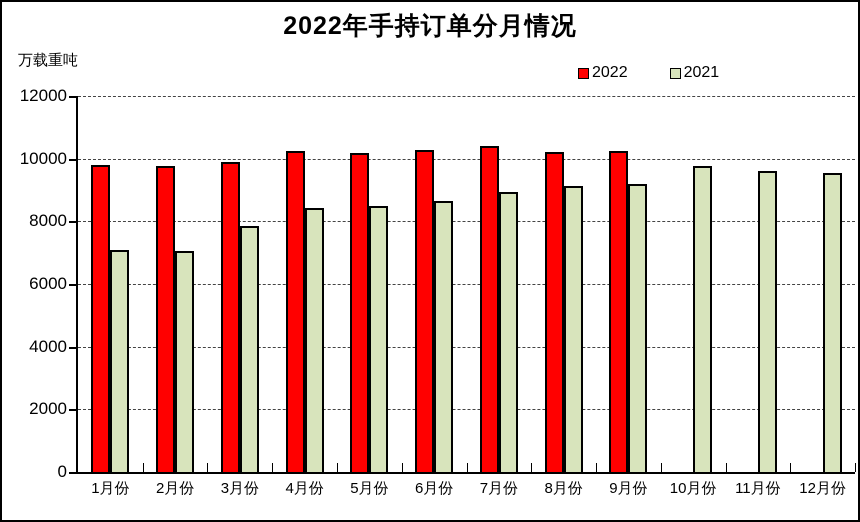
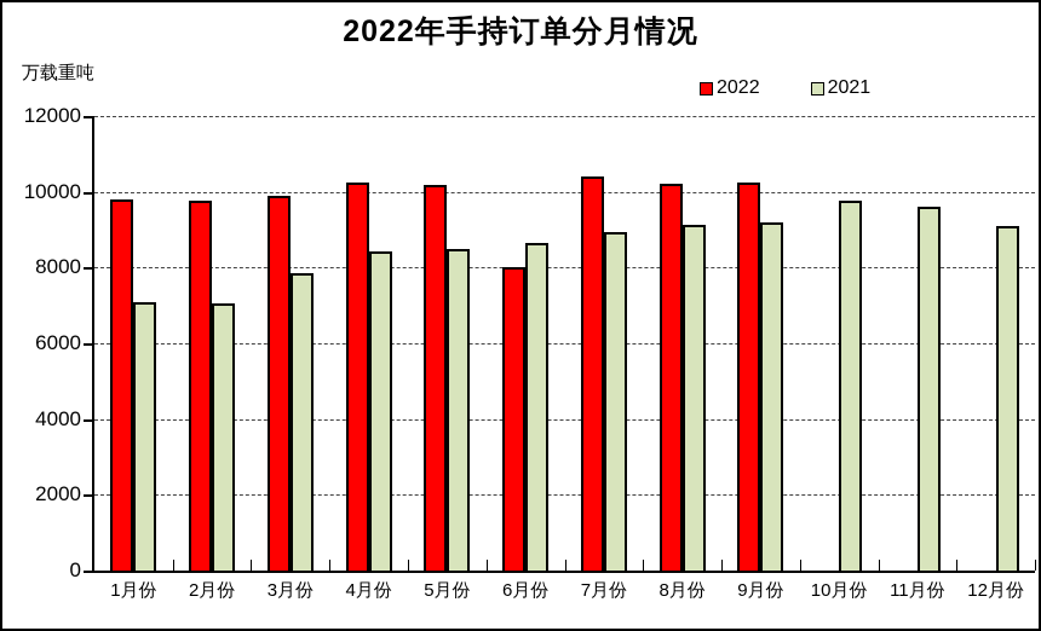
2022/6月份: 10300 -> 8000
2021/12月份: 9600 -> 9100
